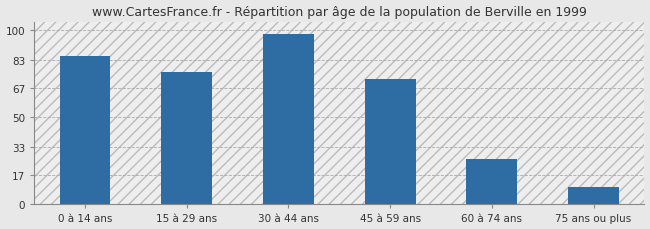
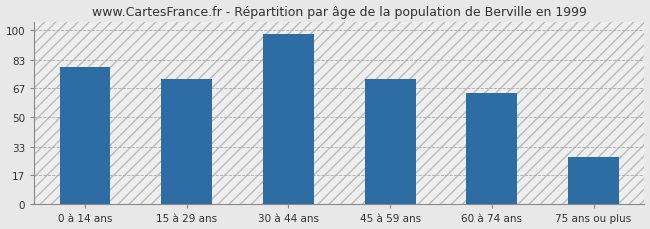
0 à 14 ans: 85 -> 79
15 à 29 ans: 76 -> 72
60 à 74 ans: 26 -> 64
75 ans ou plus: 10 -> 27
